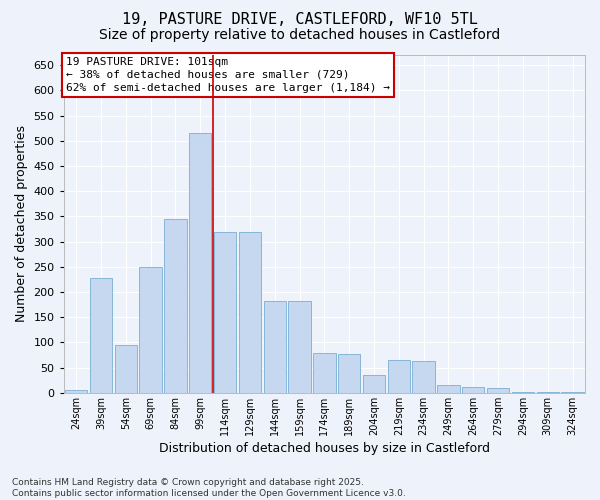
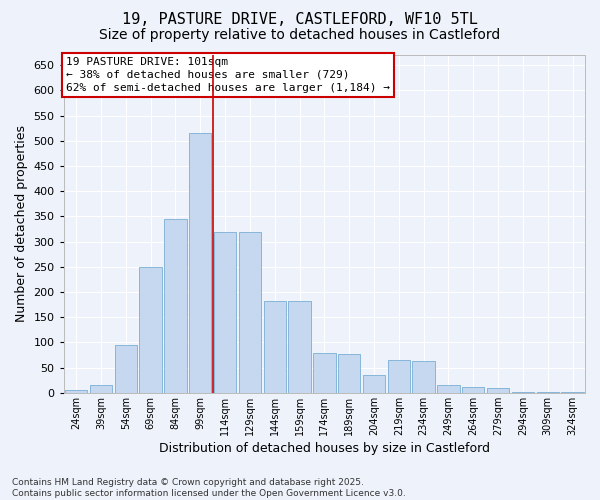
39sqm: 228 -> 15
